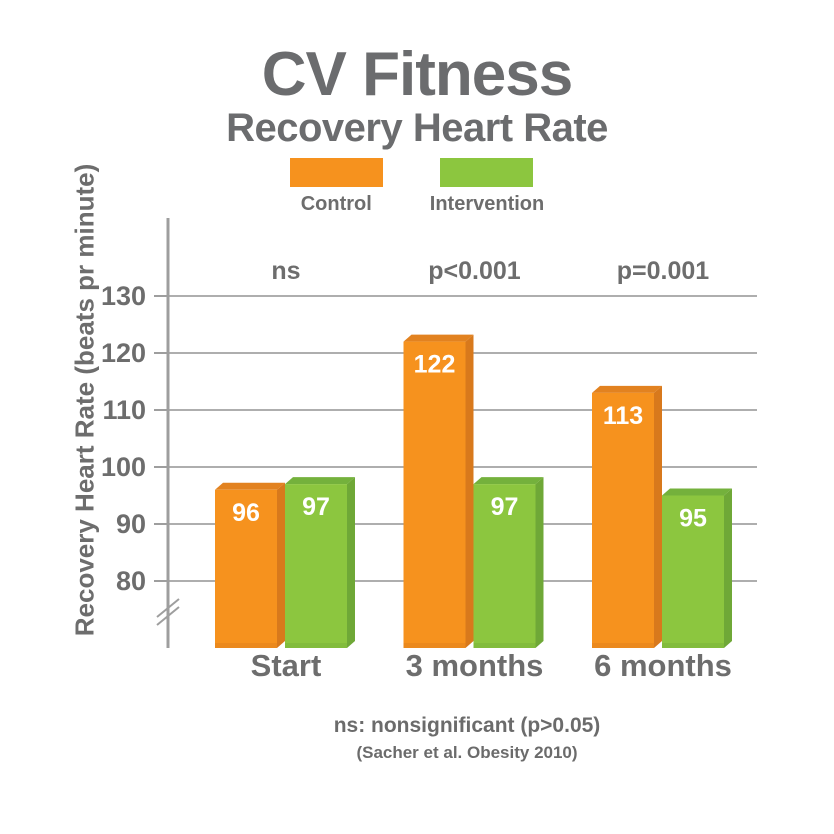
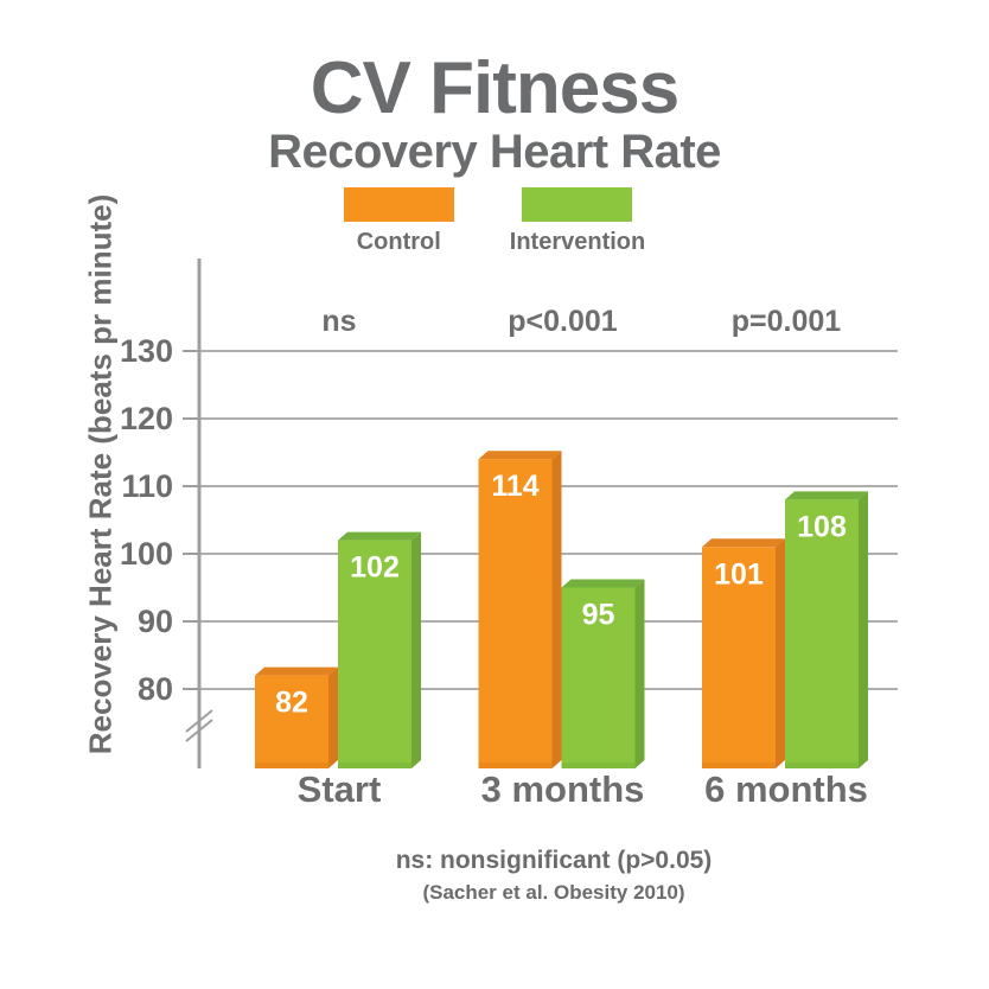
Control/Start: 96 -> 82
Intervention/Start: 97 -> 102
Control/3 months: 122 -> 114
Intervention/3 months: 97 -> 95
Control/6 months: 113 -> 101
Intervention/6 months: 95 -> 108
